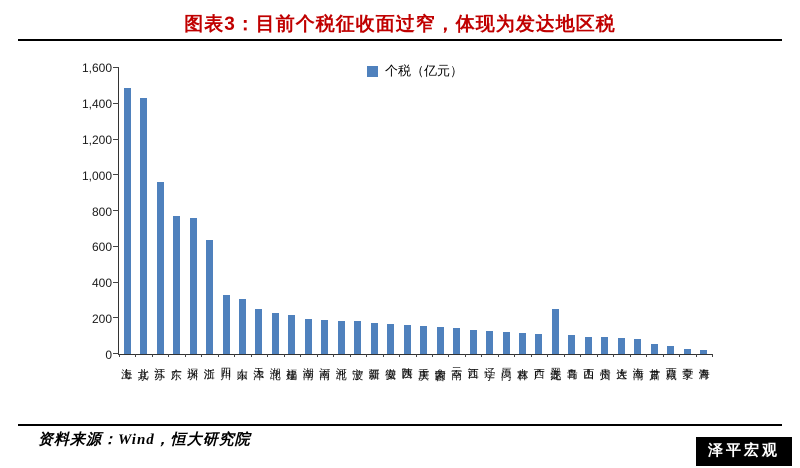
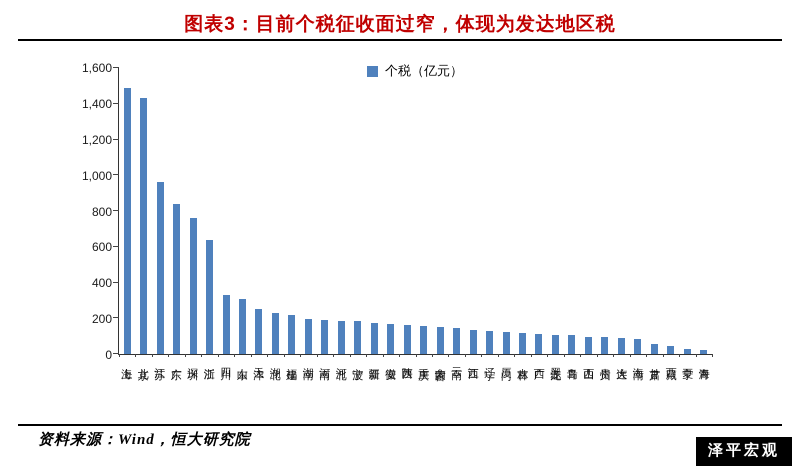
广东: 770 -> 840
黑龙江: 250 -> 110
